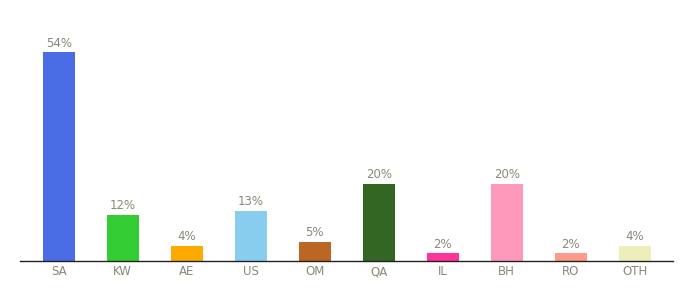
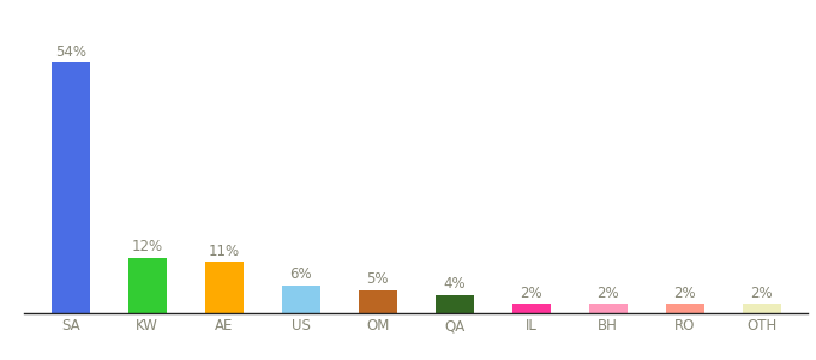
AE: 4% -> 11%
US: 13% -> 6%
QA: 20% -> 4%
BH: 20% -> 2%
OTH: 4% -> 2%
